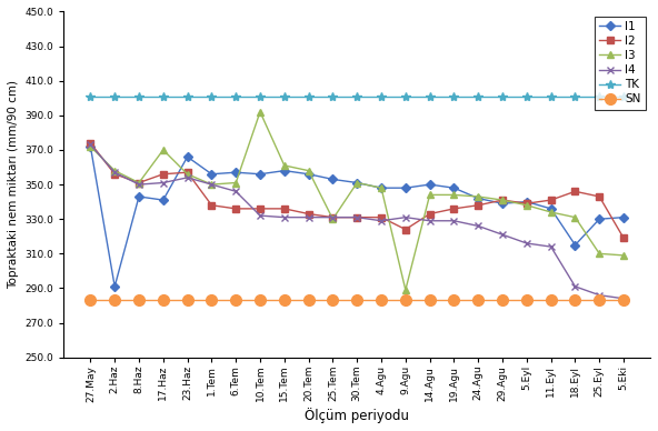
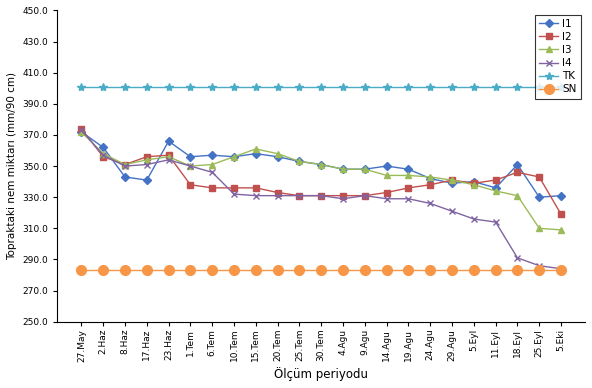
I1/2.Haz: 291 -> 362
I3/17.Haz: 370 -> 354
I3/10.Tem: 392 -> 356
I3/25.Tem: 330 -> 353
I2/9.Agu: 324 -> 331
I3/9.Agu: 289 -> 348
I1/18.Eyl: 315 -> 351
